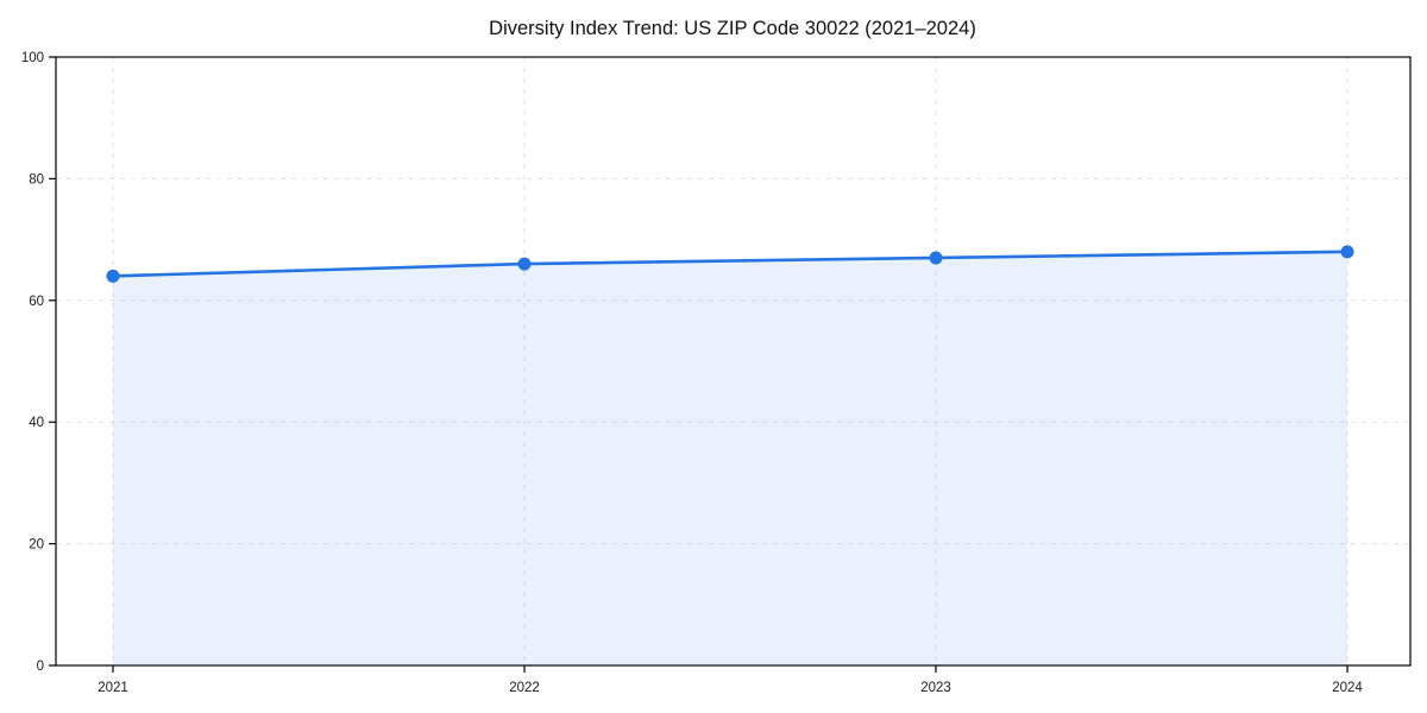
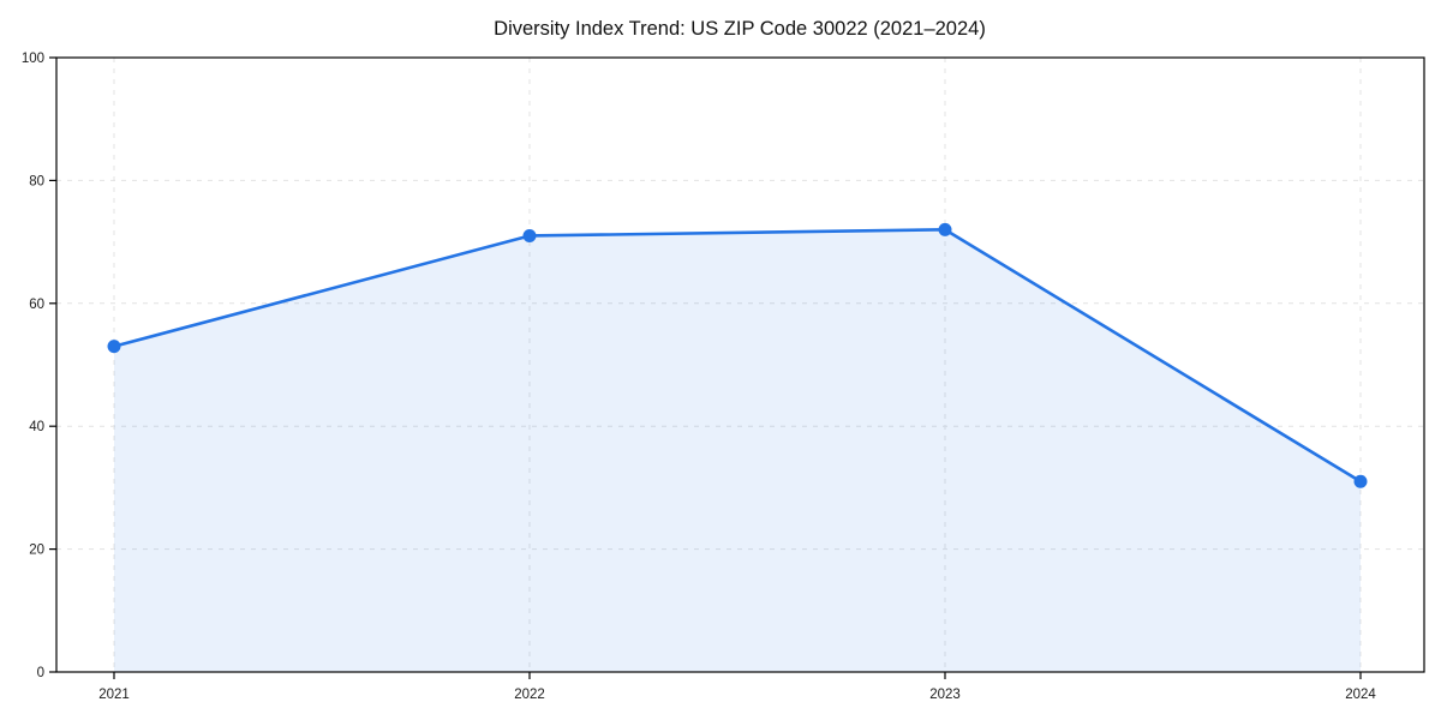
2021: 64 -> 53
2022: 66 -> 71
2023: 67 -> 72
2024: 68 -> 31
